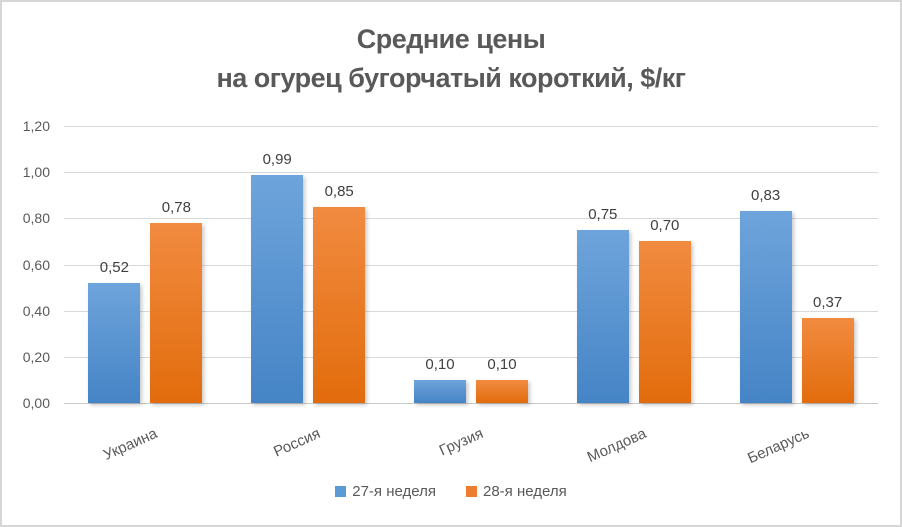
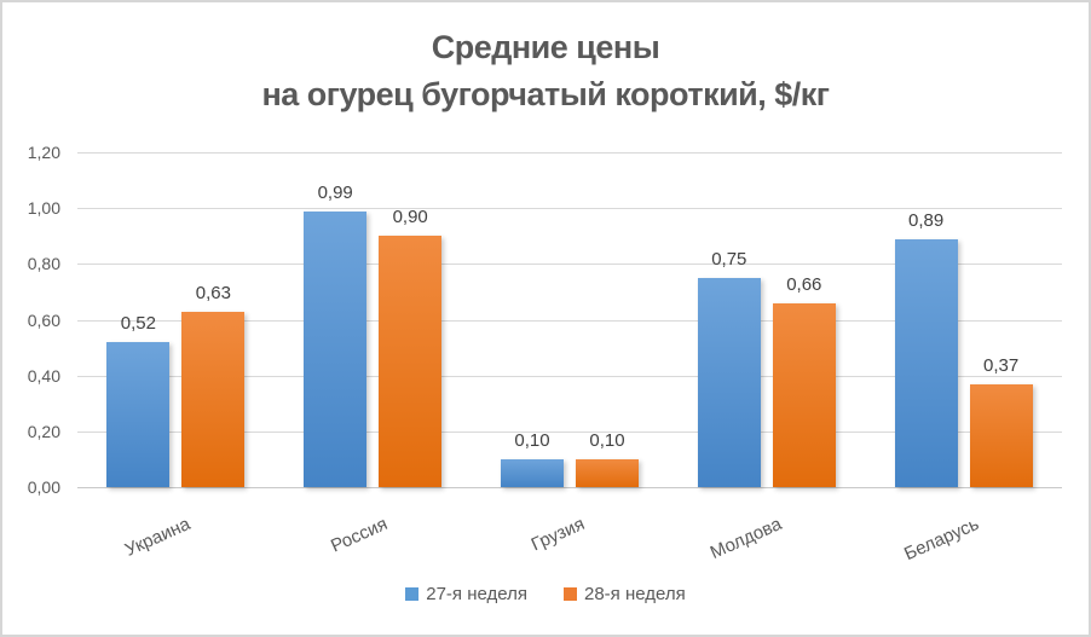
28-я неделя/Украина: 0,78 -> 0,63
28-я неделя/Россия: 0,85 -> 0,90
28-я неделя/Молдова: 0,70 -> 0,66
27-я неделя/Беларусь: 0,83 -> 0,89
